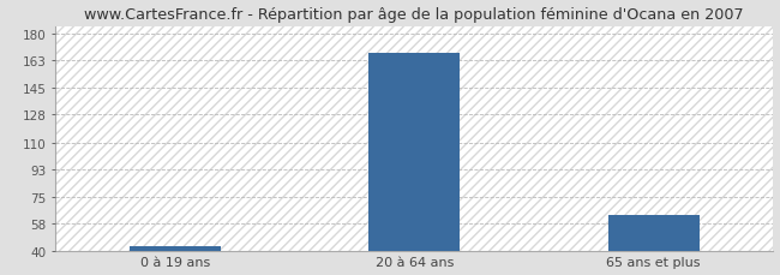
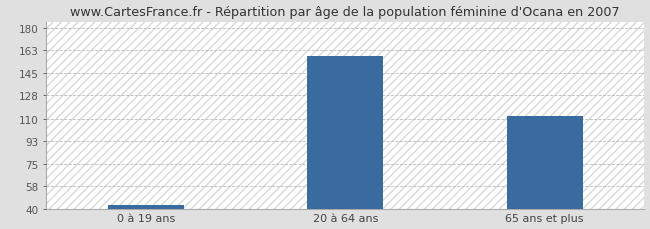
20 à 64 ans: 168 -> 158
65 ans et plus: 63 -> 112
